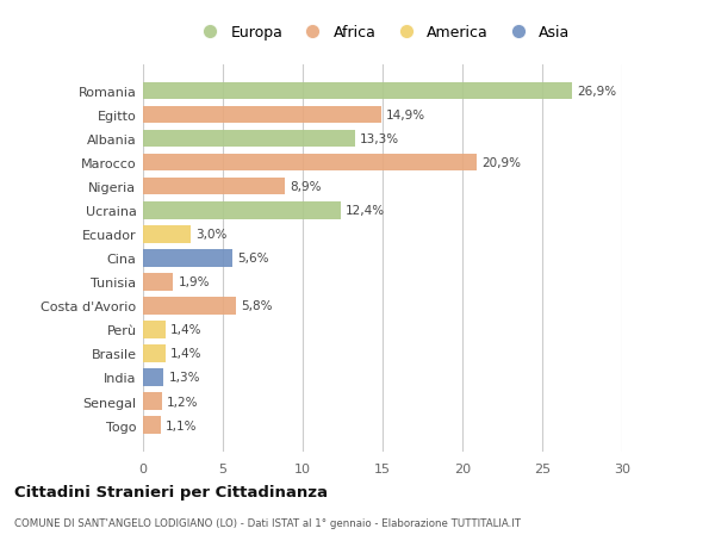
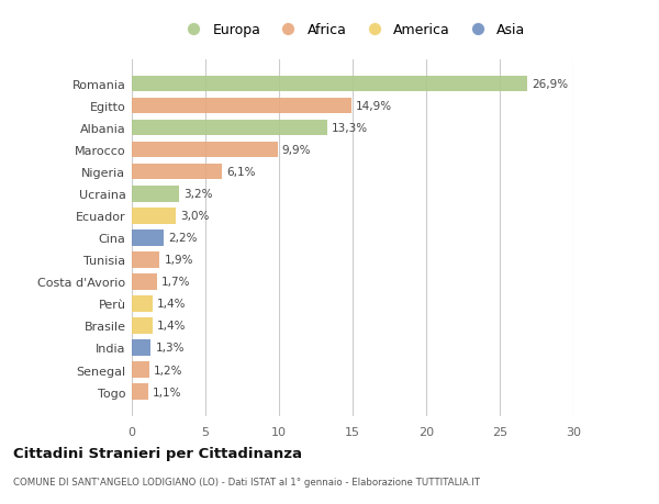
Marocco: 20,9% -> 9,9%
Nigeria: 8,9% -> 6,1%
Ucraina: 12,4% -> 3,2%
Cina: 5,6% -> 2,2%
Costa d'Avorio: 5,8% -> 1,7%
